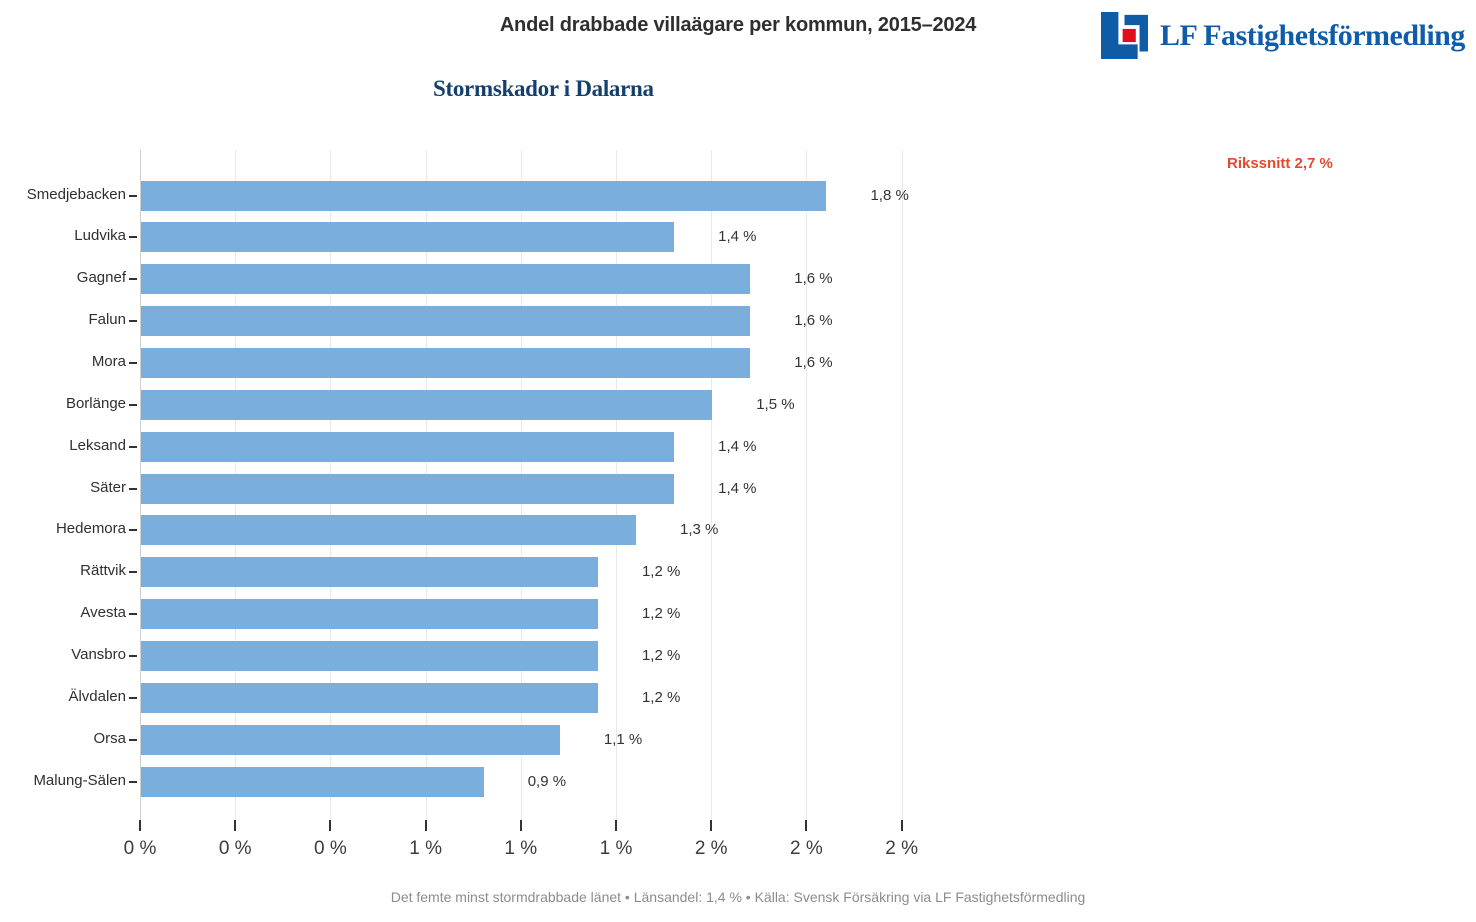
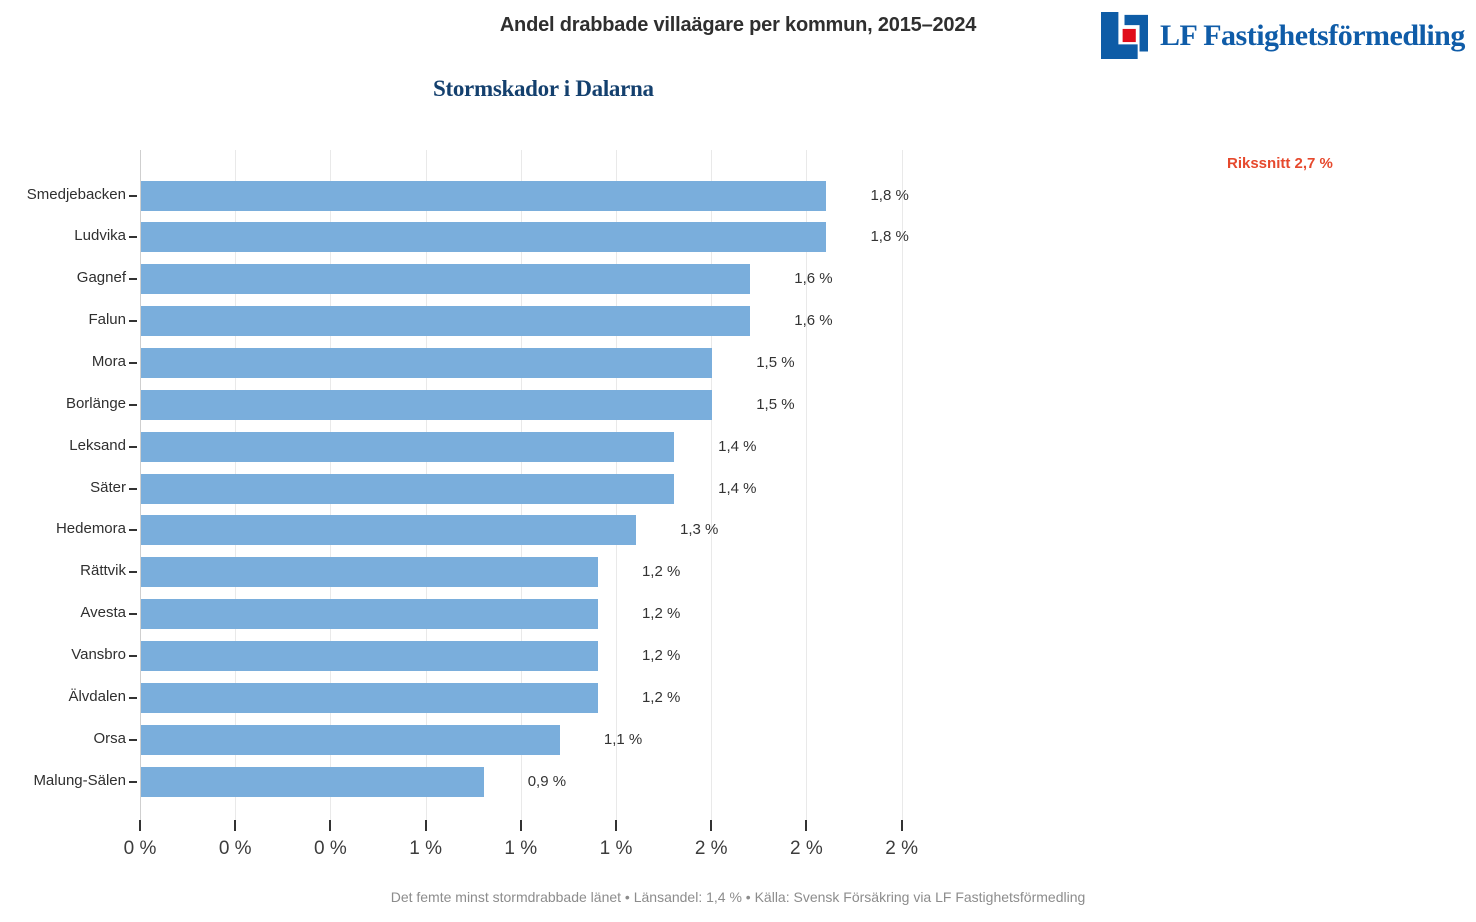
Ludvika: 1,4 -> 1,8
Mora: 1,6 -> 1,5
